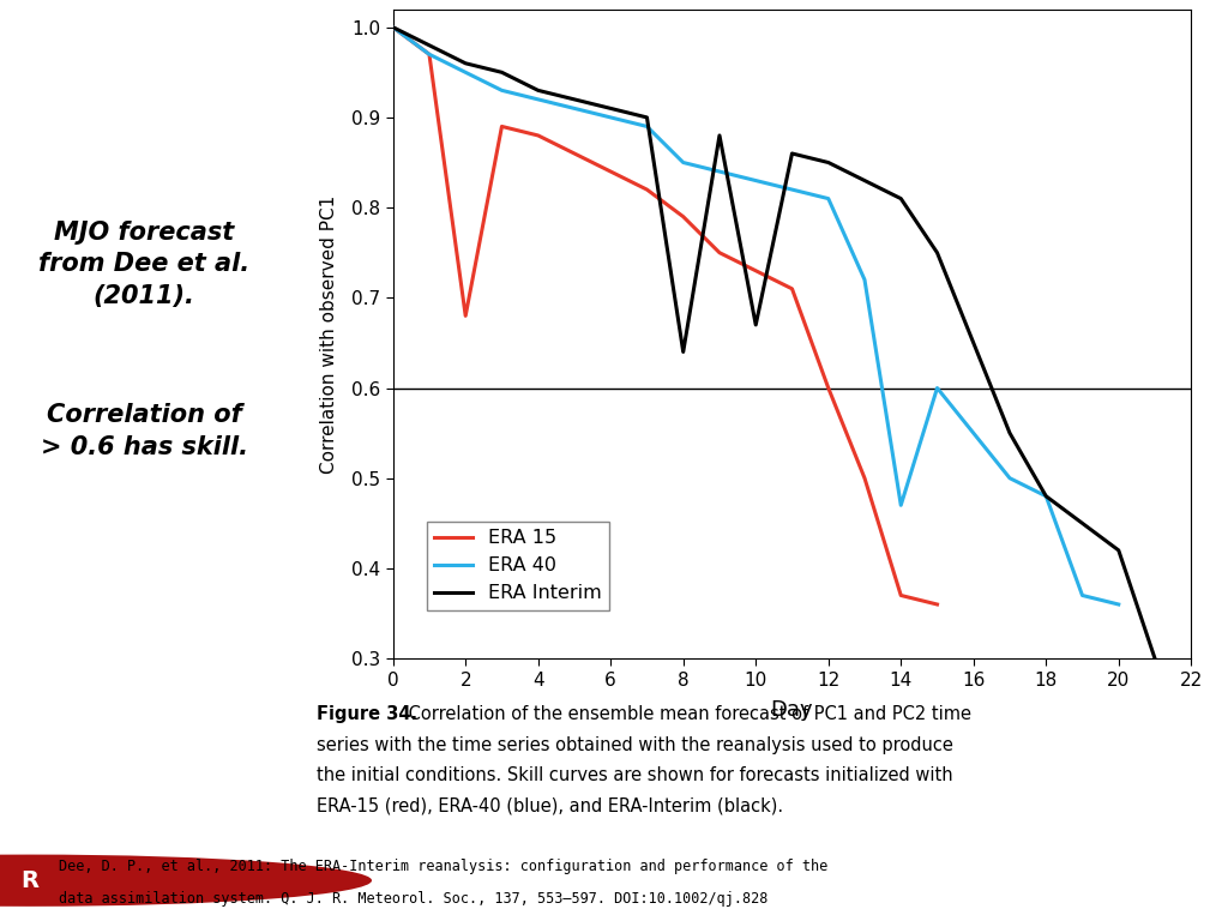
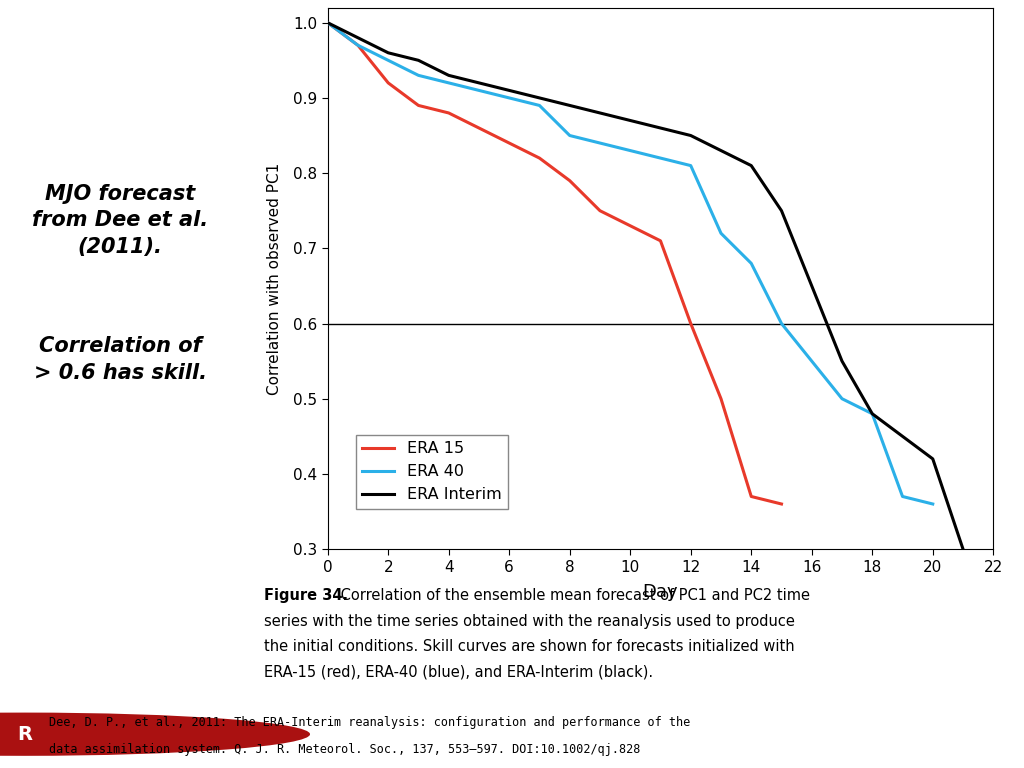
ERA 15/2: 0.68 -> 0.92
ERA Interim/8: 0.64 -> 0.89
ERA Interim/10: 0.67 -> 0.87
ERA 40/14: 0.47 -> 0.68
